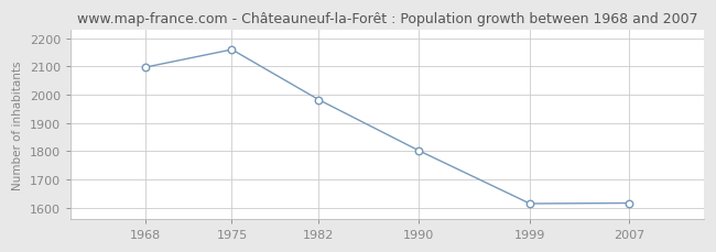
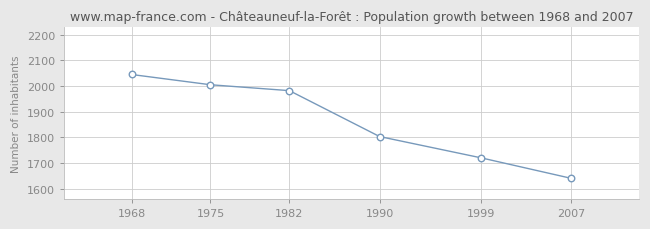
1968: 2097 -> 2045
1975: 2160 -> 2005
1999: 1614 -> 1720
2007: 1616 -> 1640
